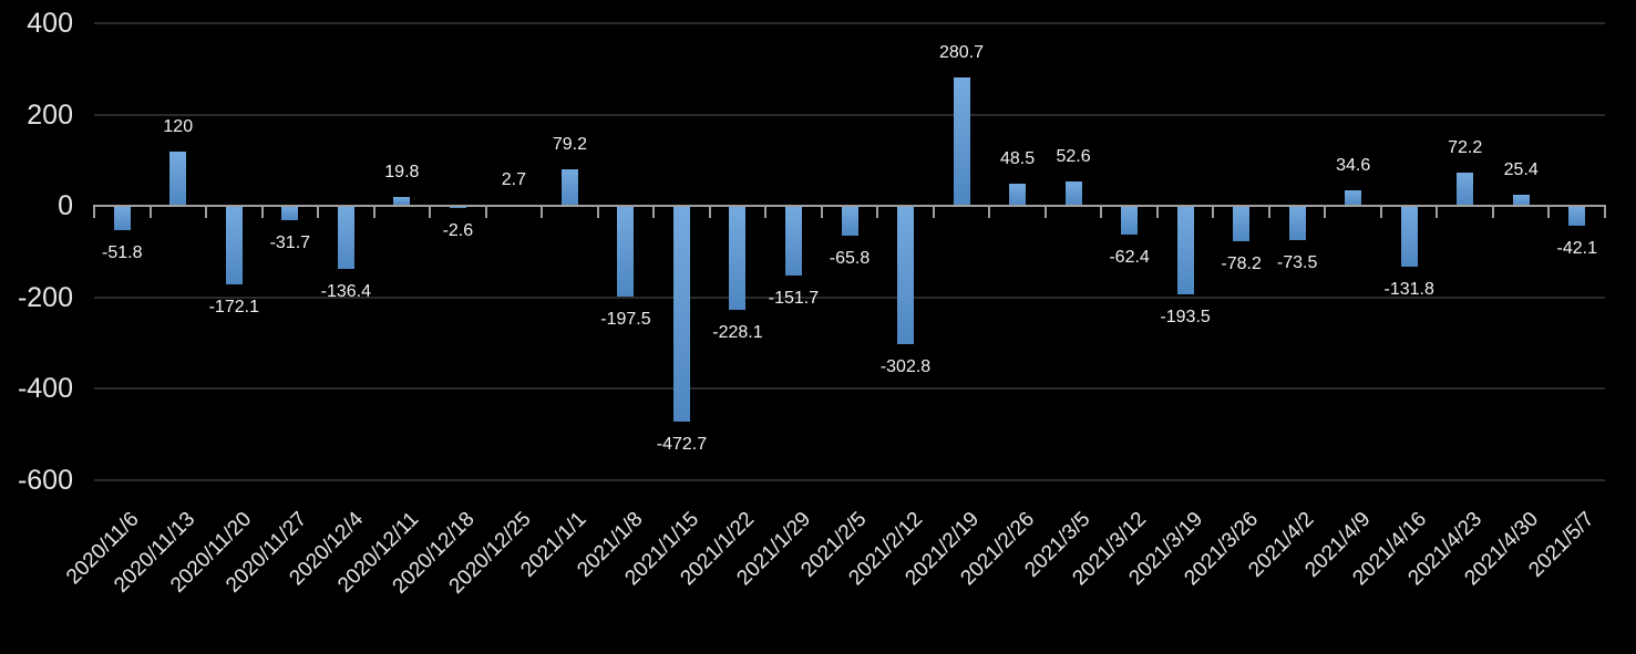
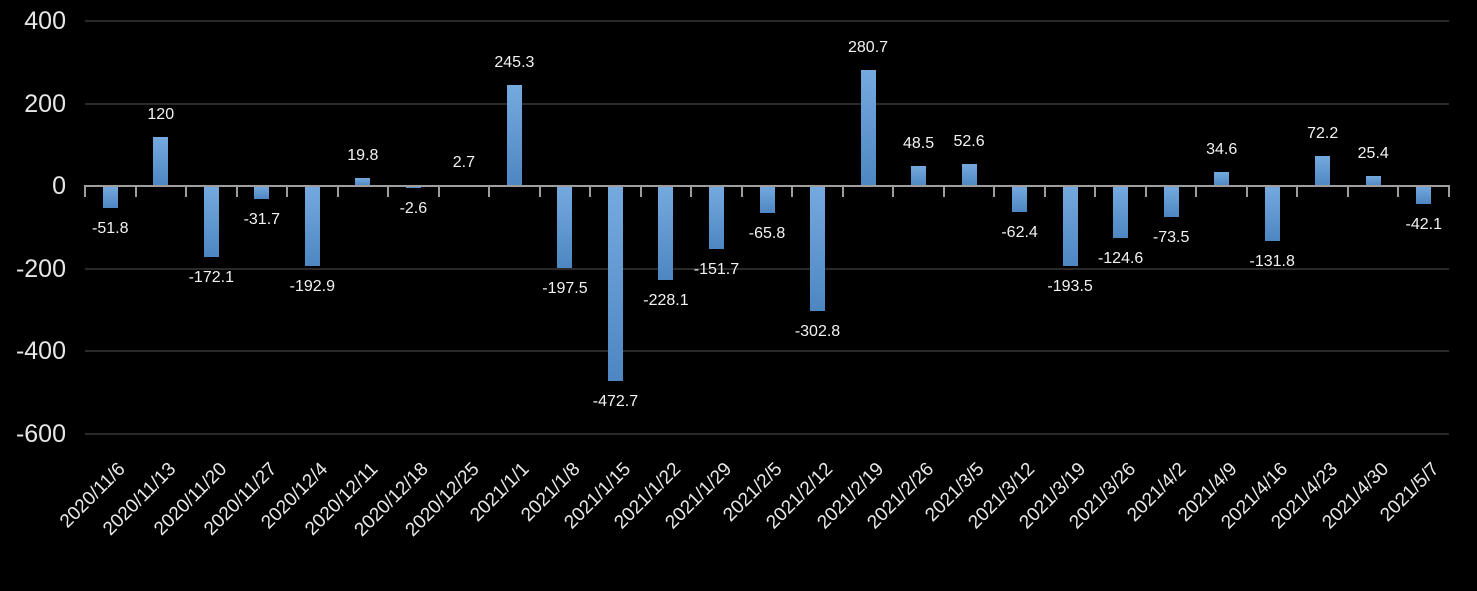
2020/12/4: -136.4 -> -192.9
2021/1/1: 79.2 -> 245.3
2021/3/26: -78.2 -> -124.6
